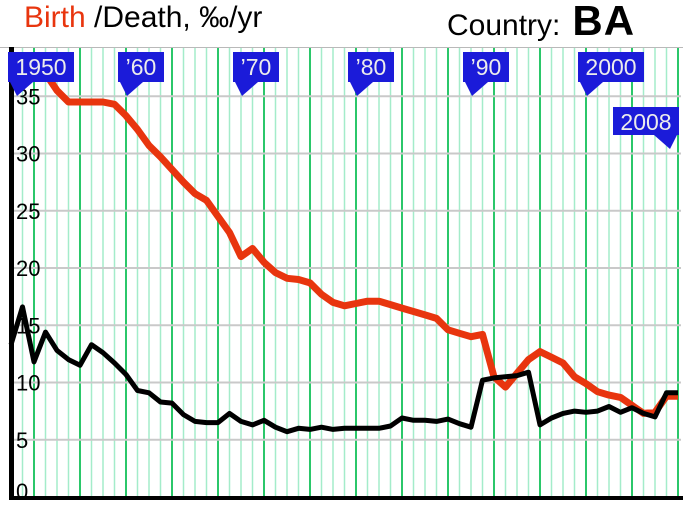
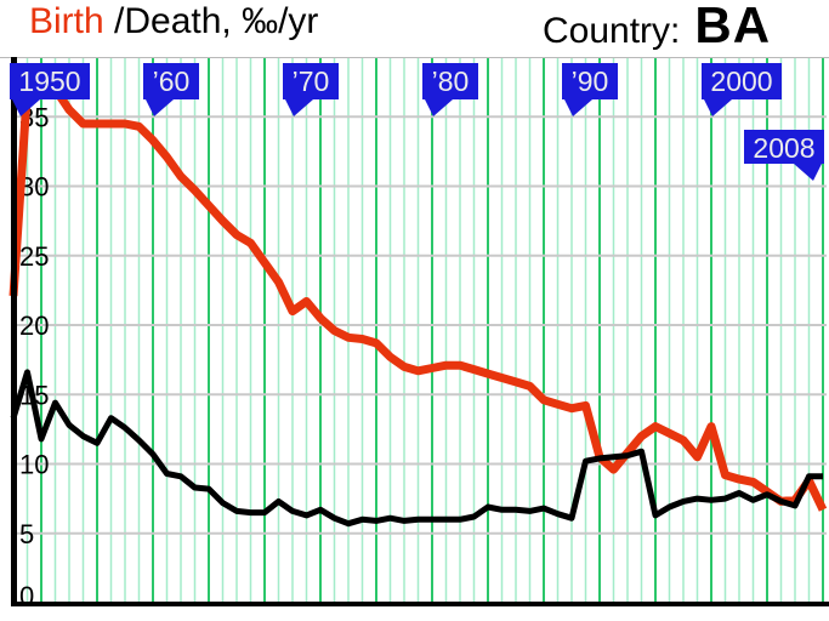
Birth/1950: 37.0 -> 22.1
Birth/2000: 9.9 -> 12.7
Birth/2008: 8.8 -> 6.7
